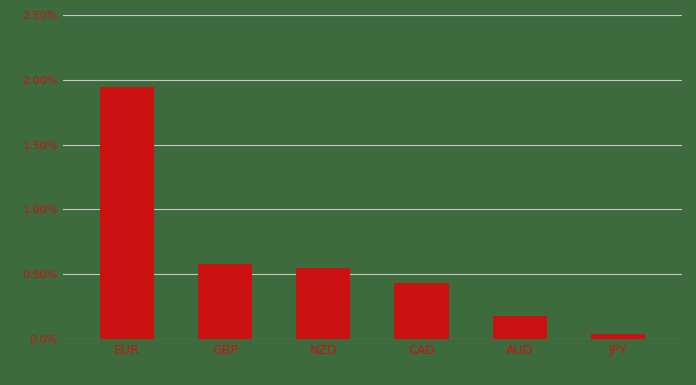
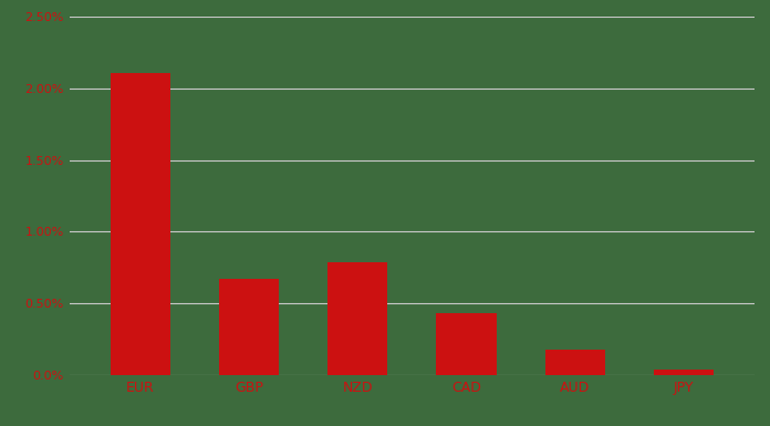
EUR: 1.95% -> 2.11%
GBP: 0.58% -> 0.67%
NZD: 0.55% -> 0.79%
